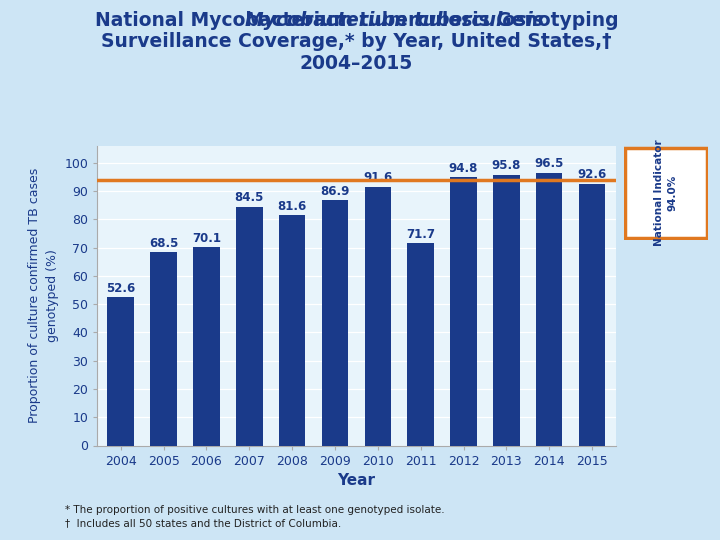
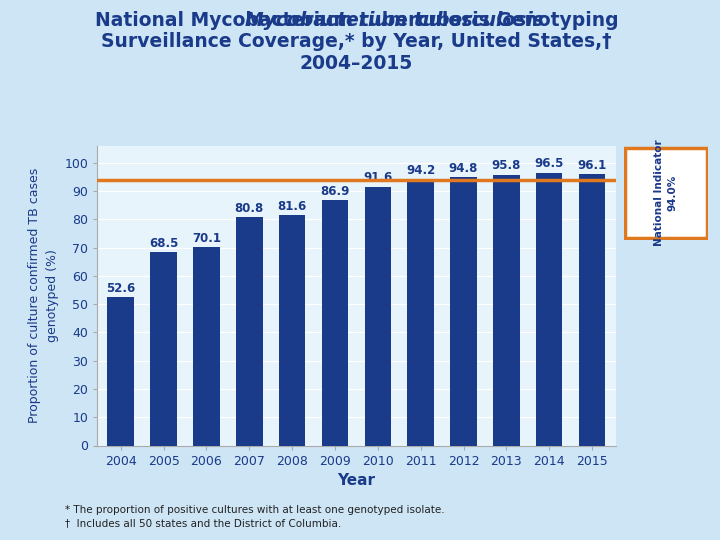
2007: 84.5 -> 80.8
2011: 71.7 -> 94.2
2015: 92.6 -> 96.1
